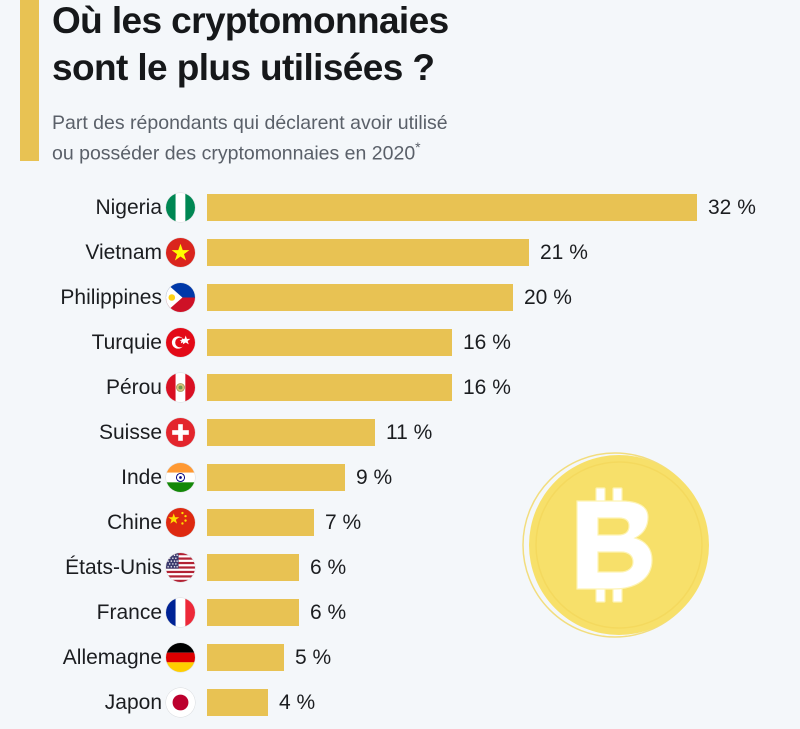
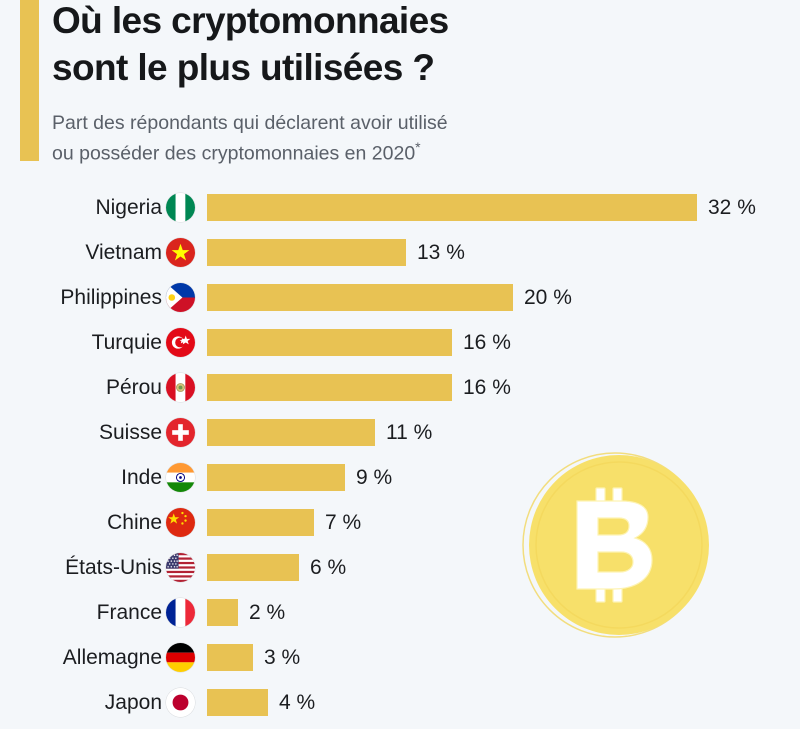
Vietnam: 21 -> 13
France: 6 -> 2
Allemagne: 5 -> 3
